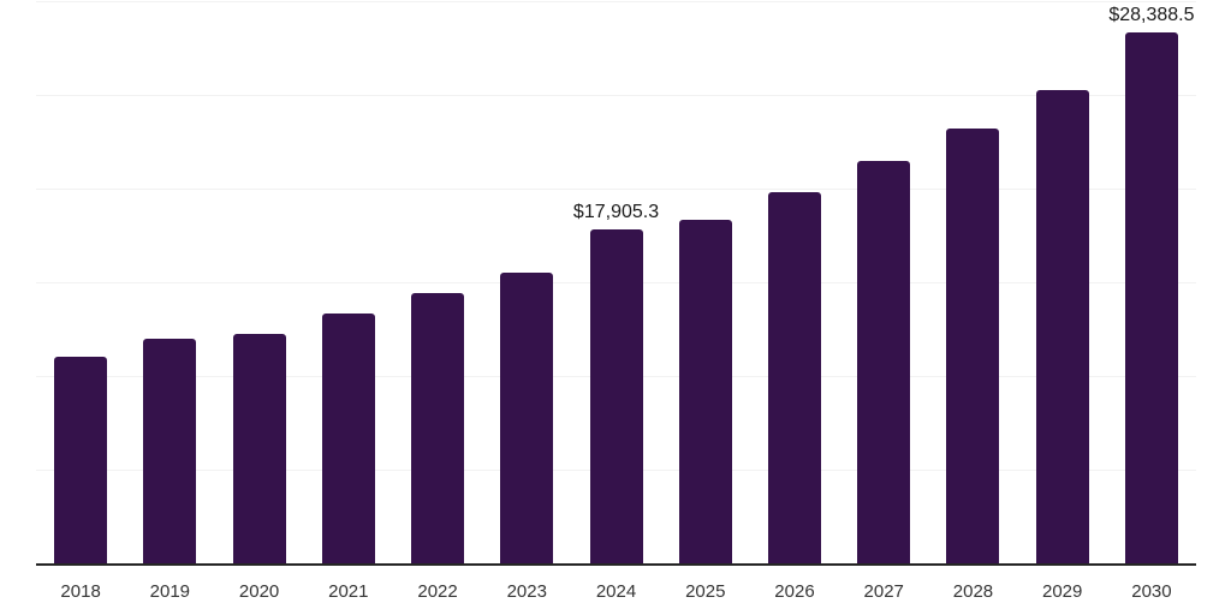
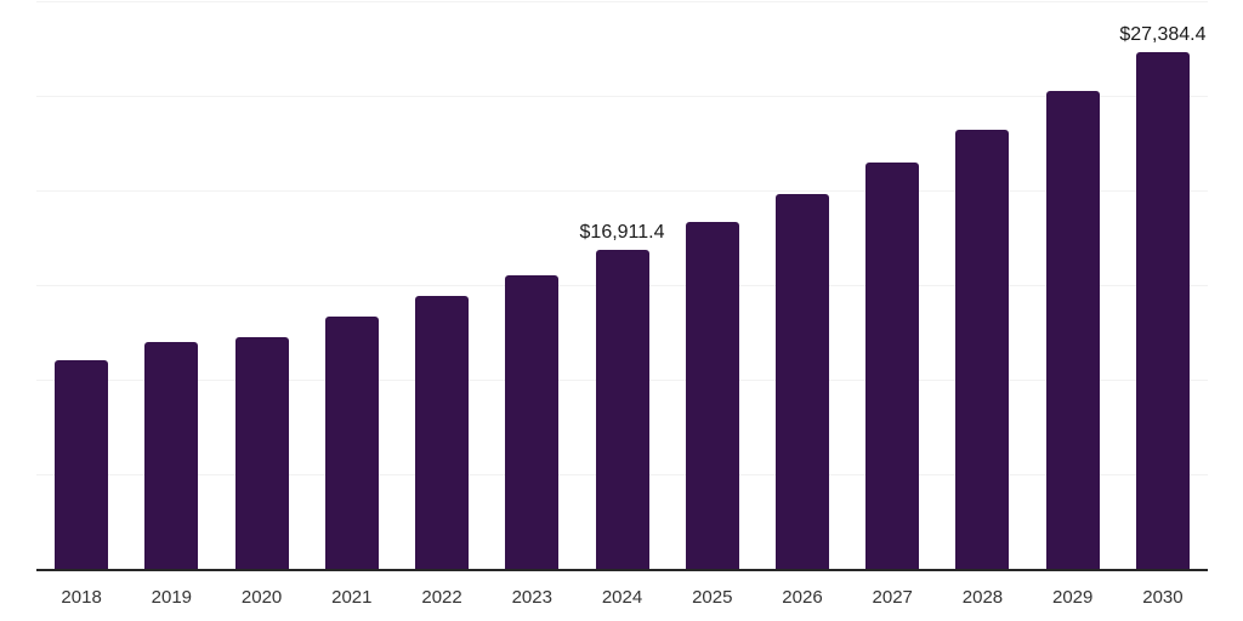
2024: $17,905.3 -> $16,911.4
2030: $28,388.5 -> $27,384.4
